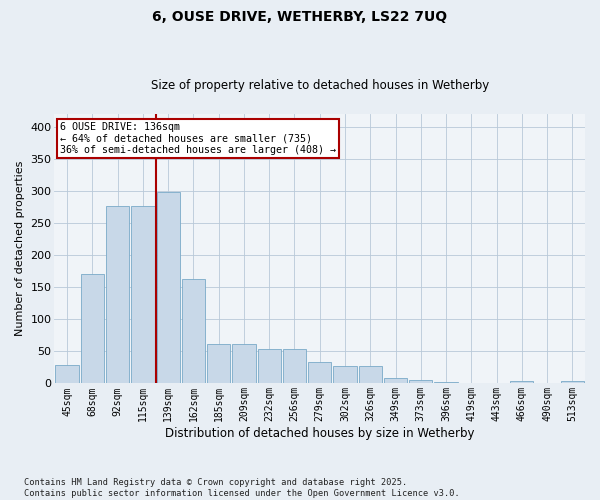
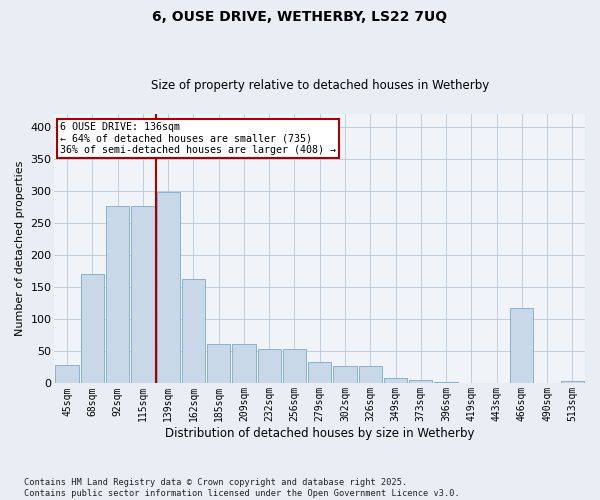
466sqm: 4 -> 118
